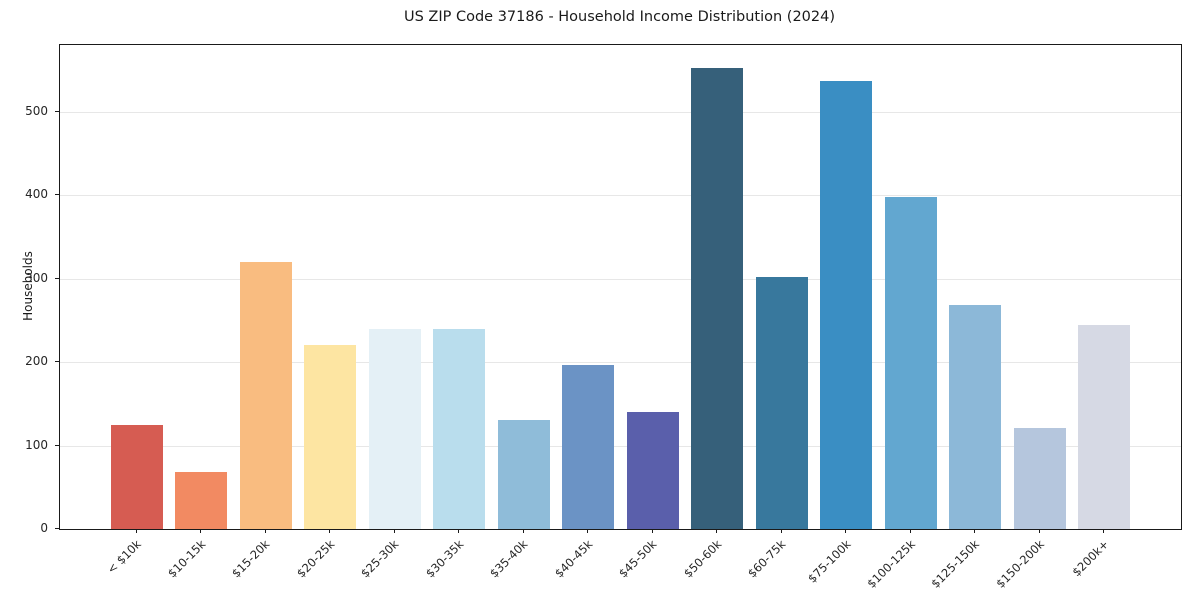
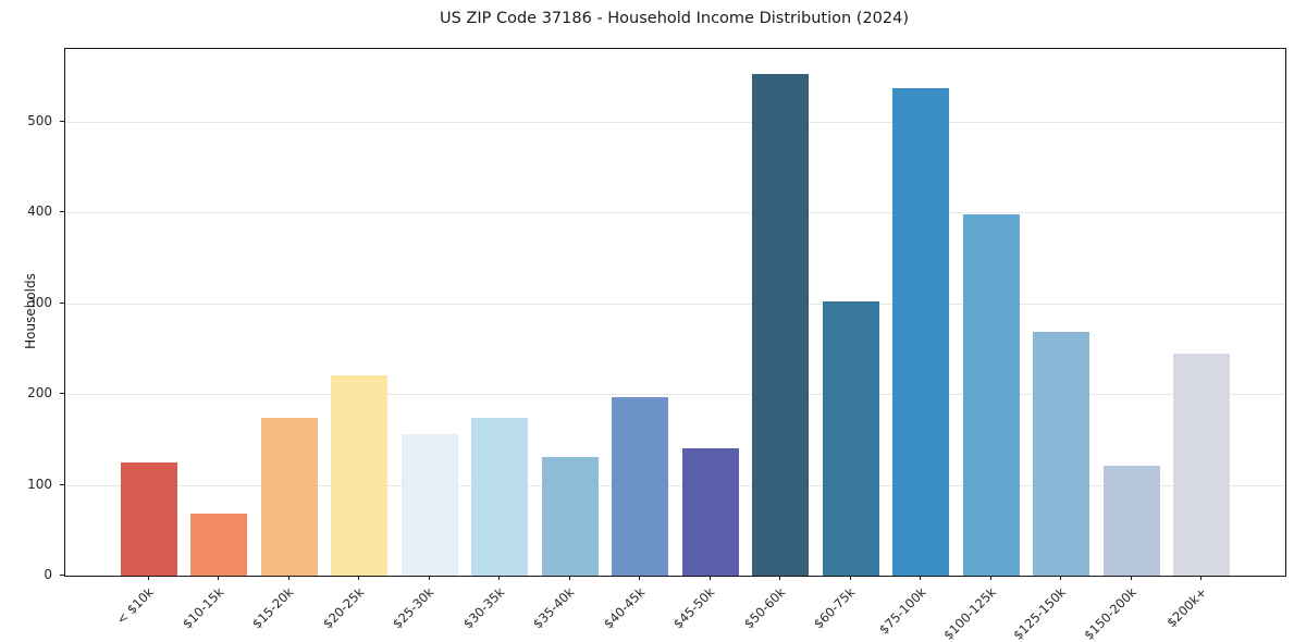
$15-20k: 320 -> 170
$25-30k: 240 -> 160
$30-35k: 240 -> 170
